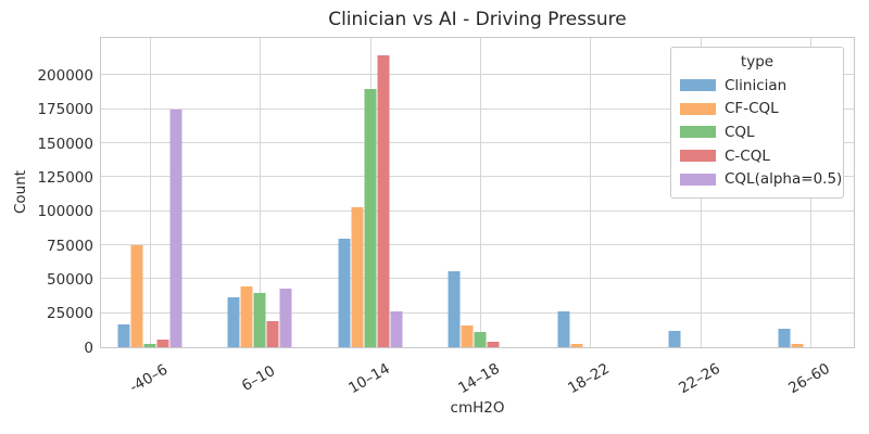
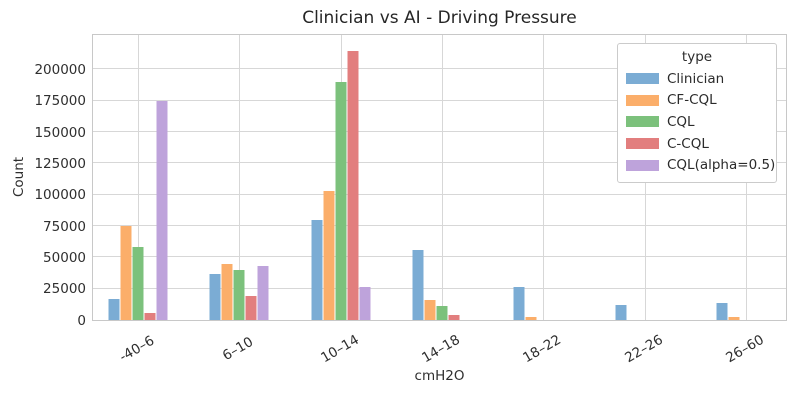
CQL/-40–6: 2000 -> 58000
